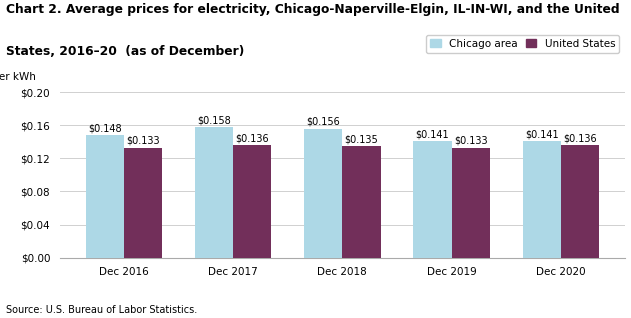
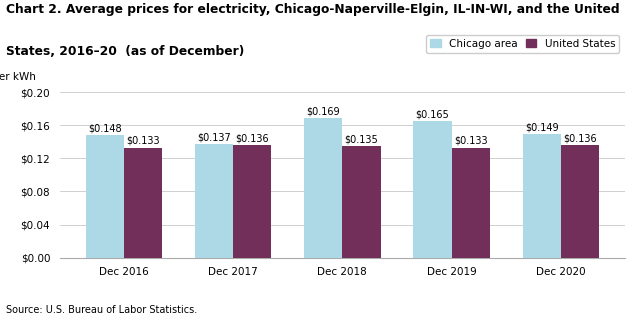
Chicago area/Dec 2017: $0.158 -> $0.137
Chicago area/Dec 2018: $0.156 -> $0.169
Chicago area/Dec 2019: $0.141 -> $0.165
Chicago area/Dec 2020: $0.141 -> $0.149
